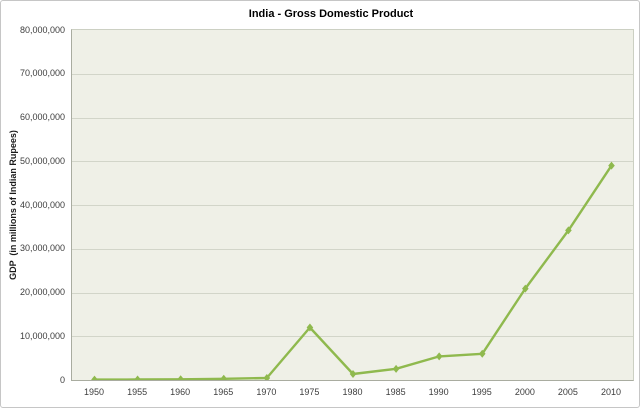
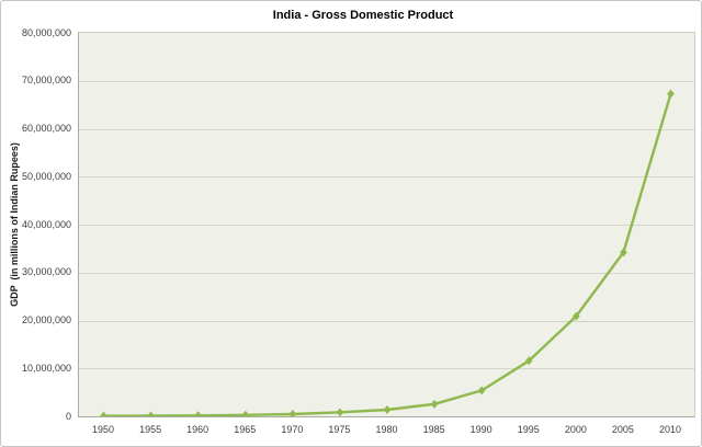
1975: 12000000 -> 1000000
1995: 6000000 -> 12000000
2010: 49000000 -> 67000000
